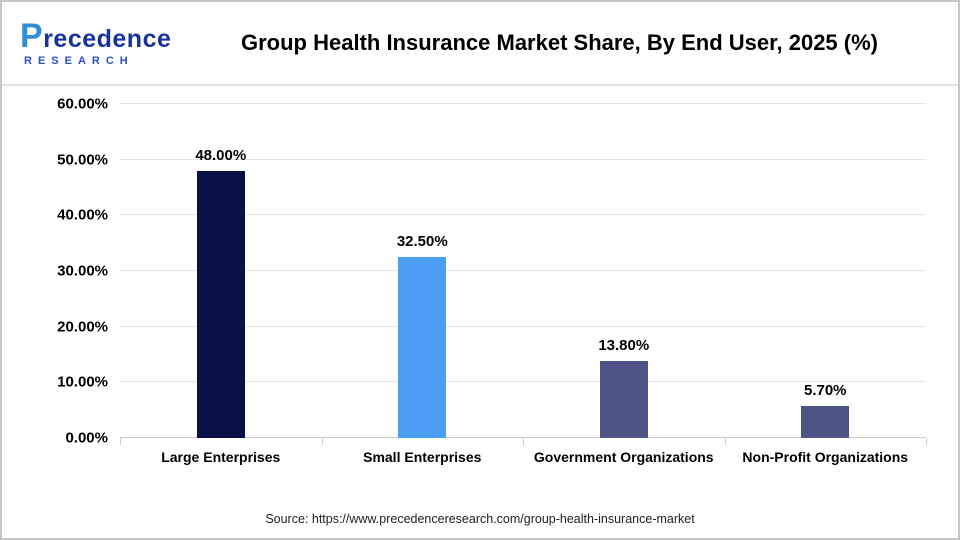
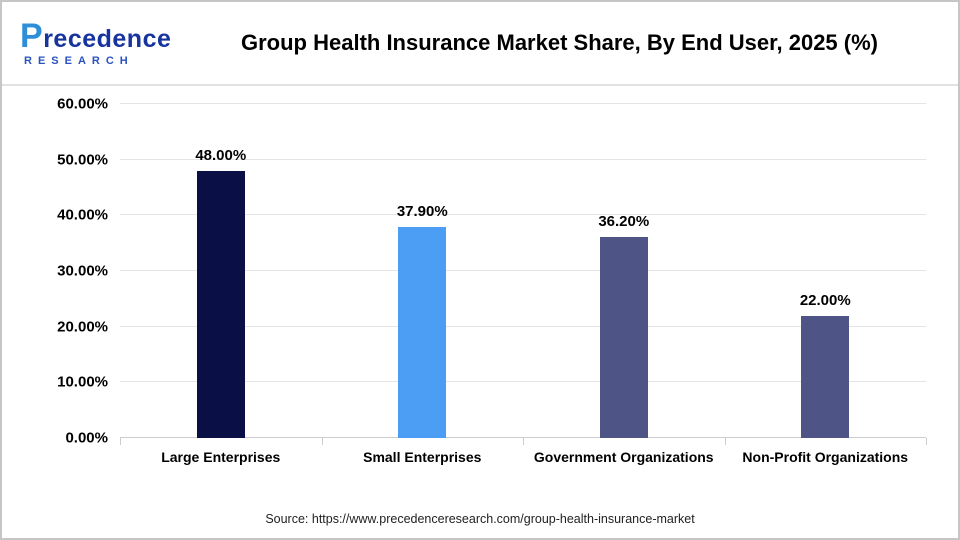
Small Enterprises: 32.50% -> 37.90%
Government Organizations: 13.80% -> 36.20%
Non-Profit Organizations: 5.70% -> 22.00%
